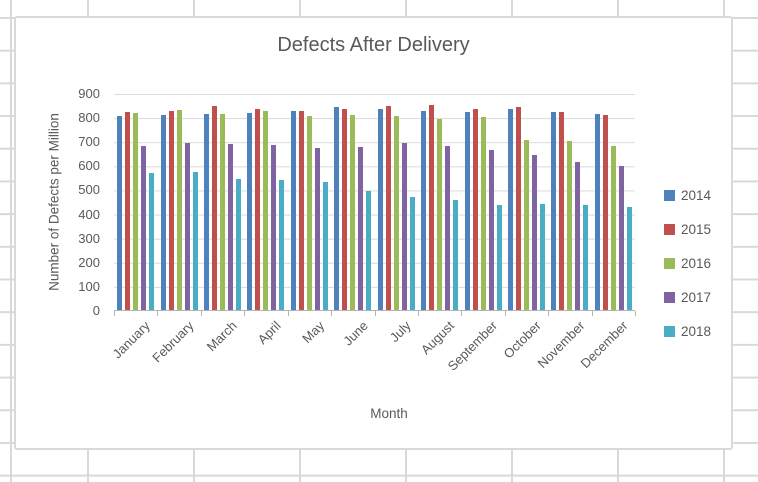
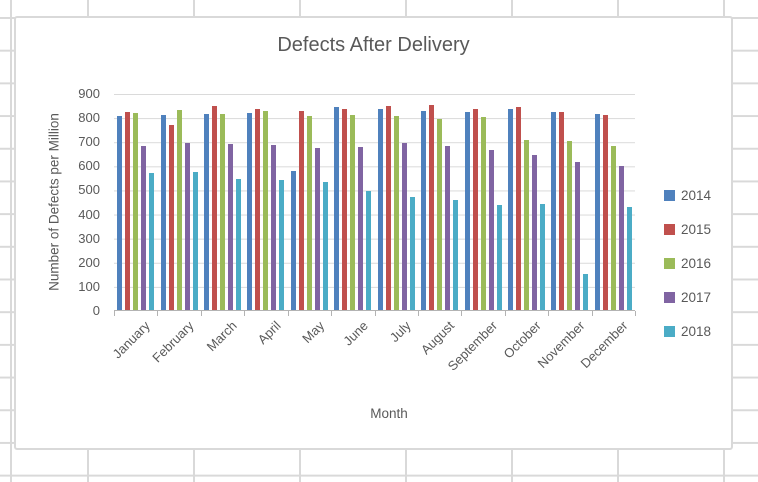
2015/February: 830 -> 770
2014/May: 830 -> 580
2018/November: 440 -> 150
